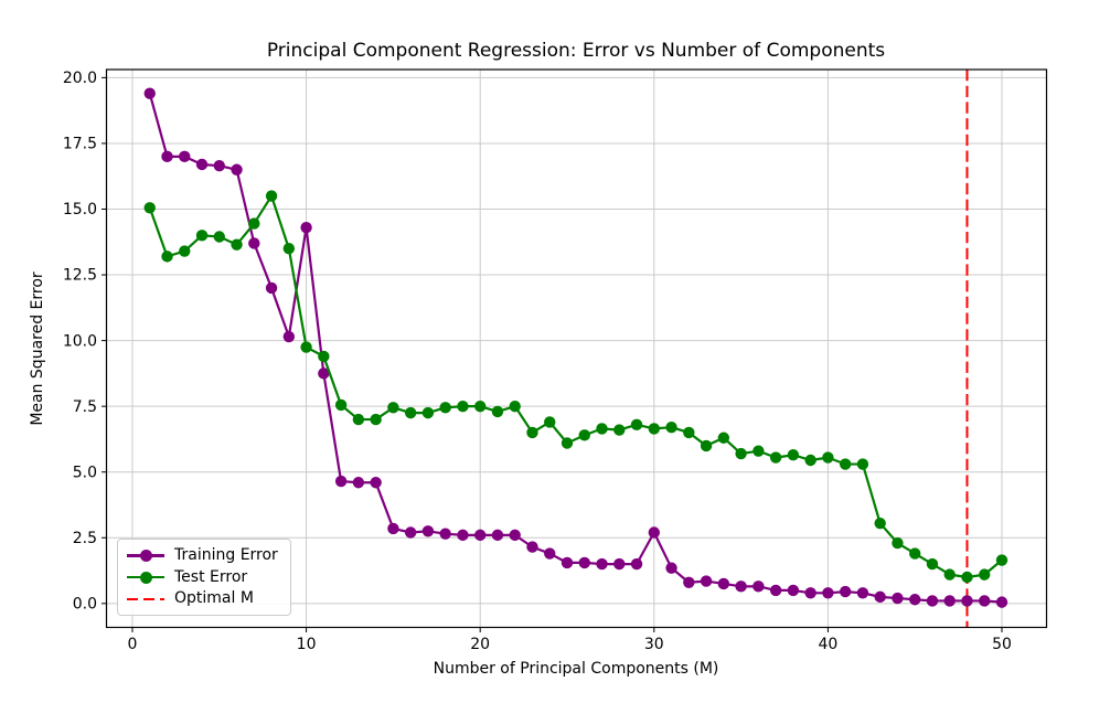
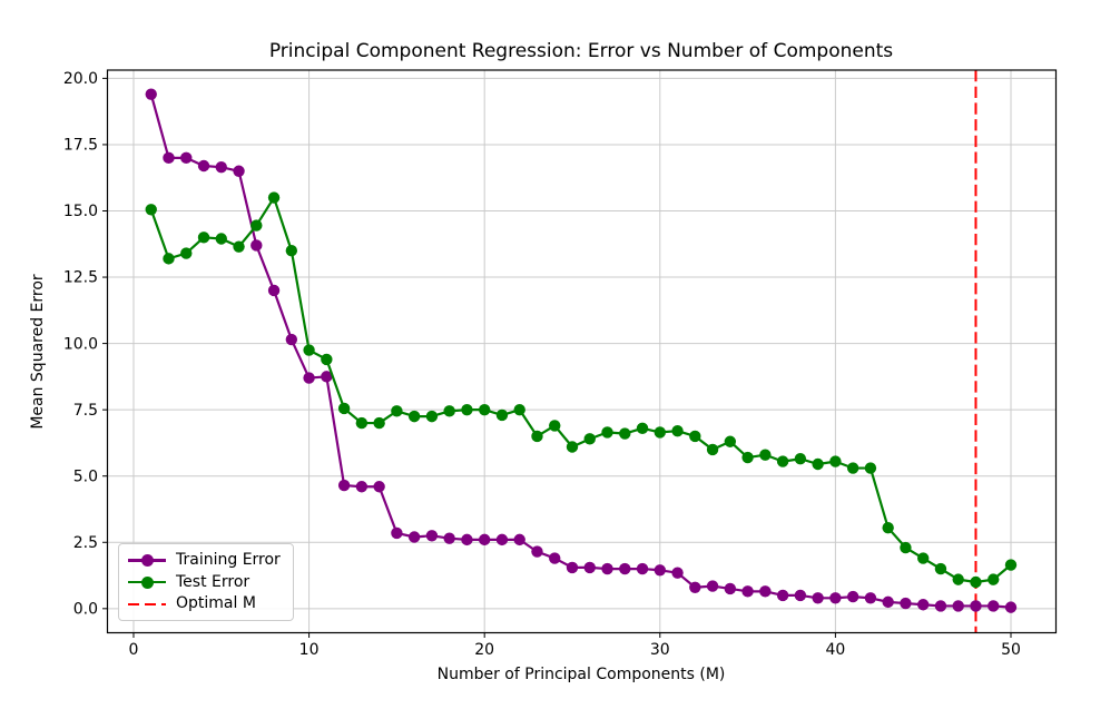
Training Error/10: 14.3 -> 8.7
Training Error/30: 2.7 -> 1.4
